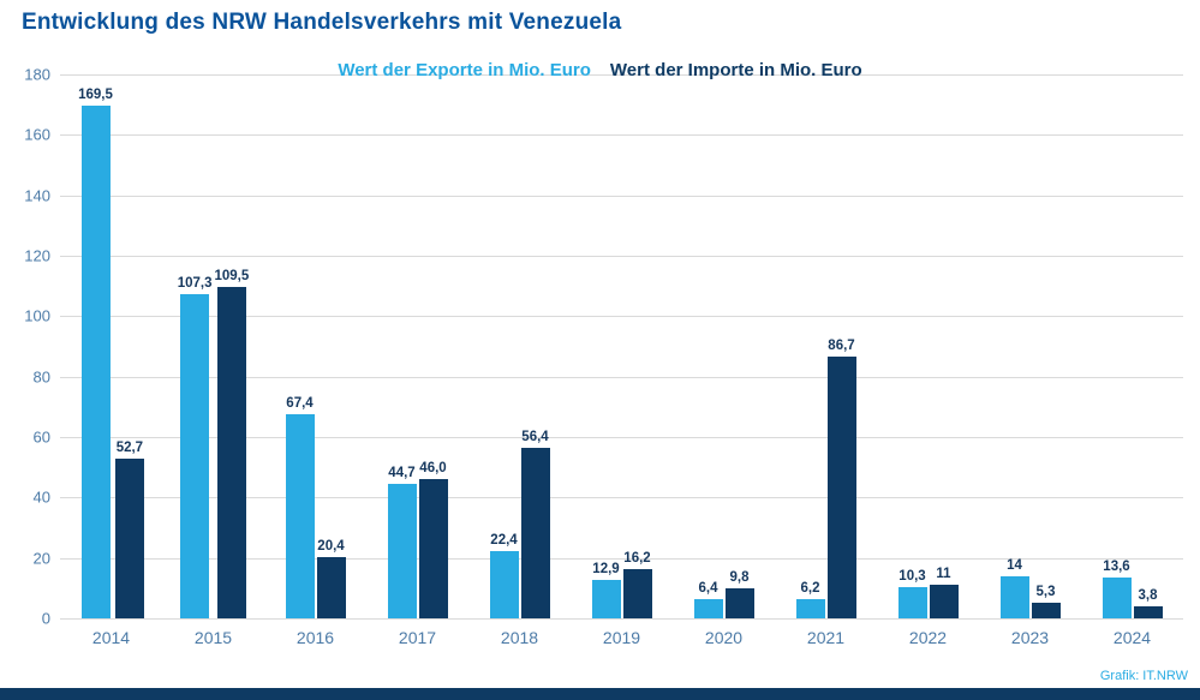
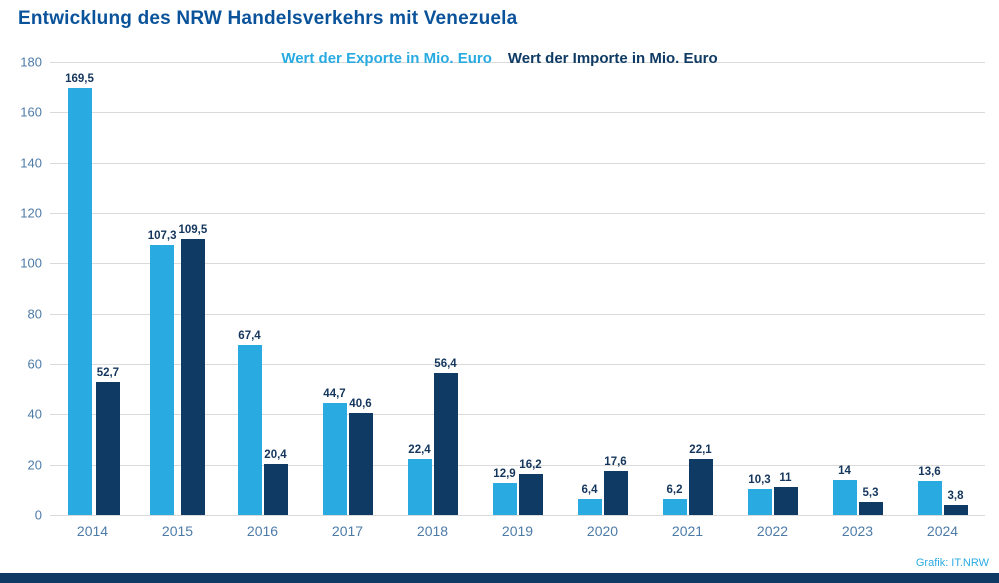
Wert der Importe in Mio. Euro/2017: 46,0 -> 40,6
Wert der Importe in Mio. Euro/2020: 9,8 -> 17,6
Wert der Importe in Mio. Euro/2021: 86,7 -> 22,1
